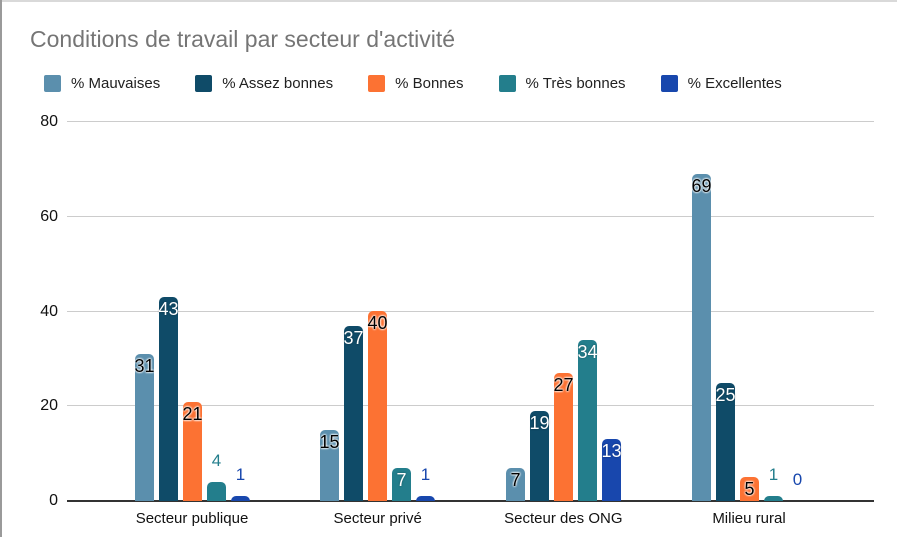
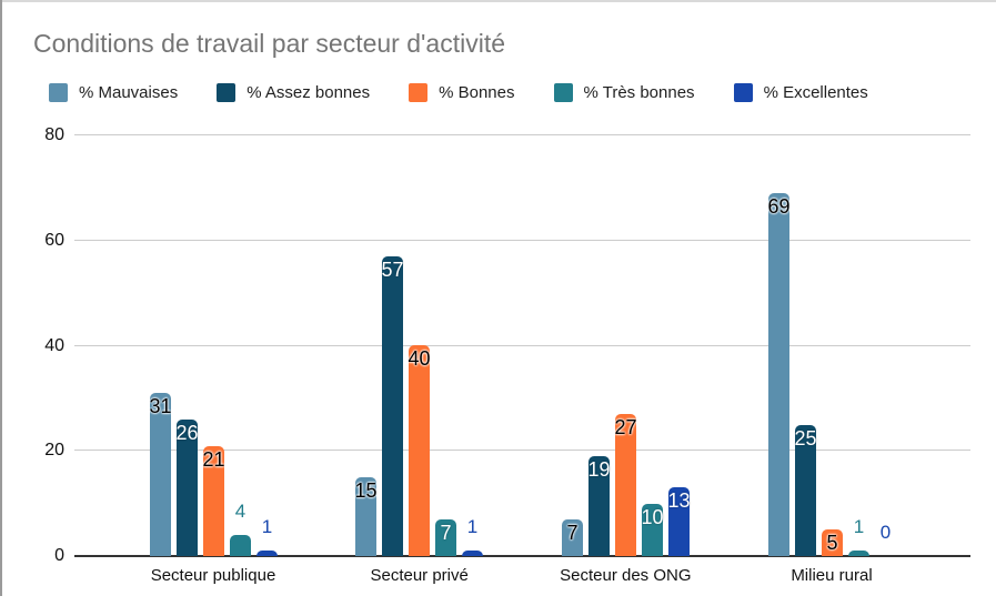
% Assez bonnes/Secteur publique: 43 -> 26
% Assez bonnes/Secteur privé: 37 -> 57
% Très bonnes/Secteur des ONG: 34 -> 10
